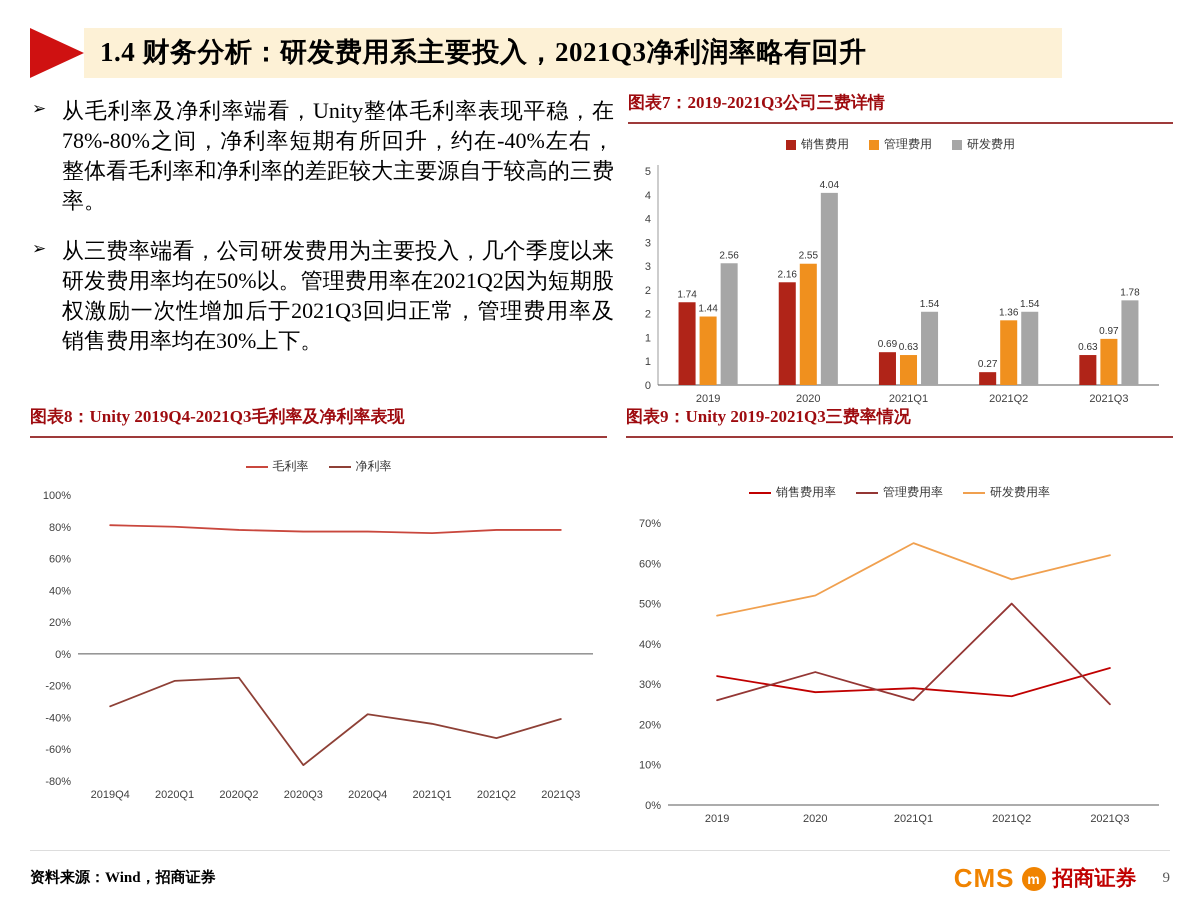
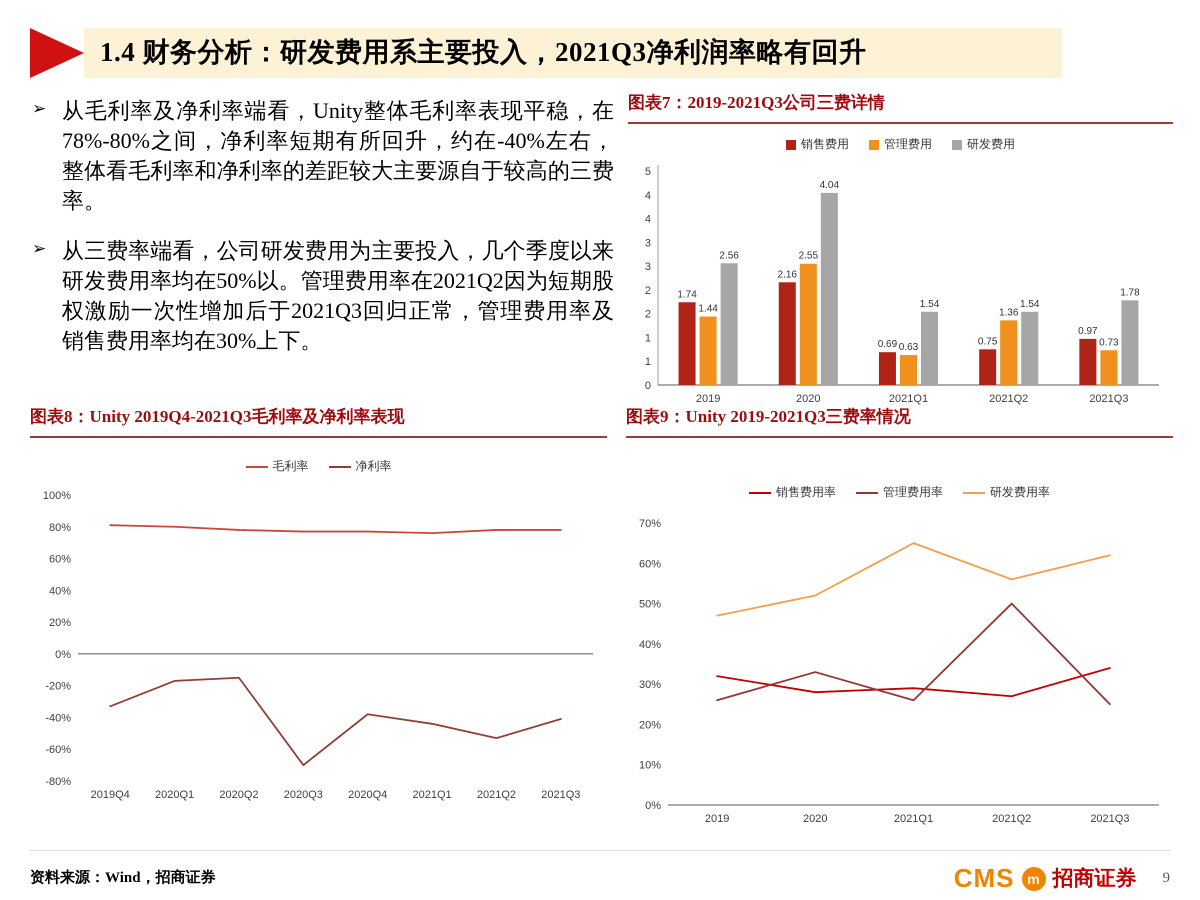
图表7：2019-2021Q3公司三费详情/销售费用/2021Q2: 0.27 -> 0.75
图表7：2019-2021Q3公司三费详情/销售费用/2021Q3: 0.63 -> 0.97
图表7：2019-2021Q3公司三费详情/管理费用/2021Q3: 0.97 -> 0.73
